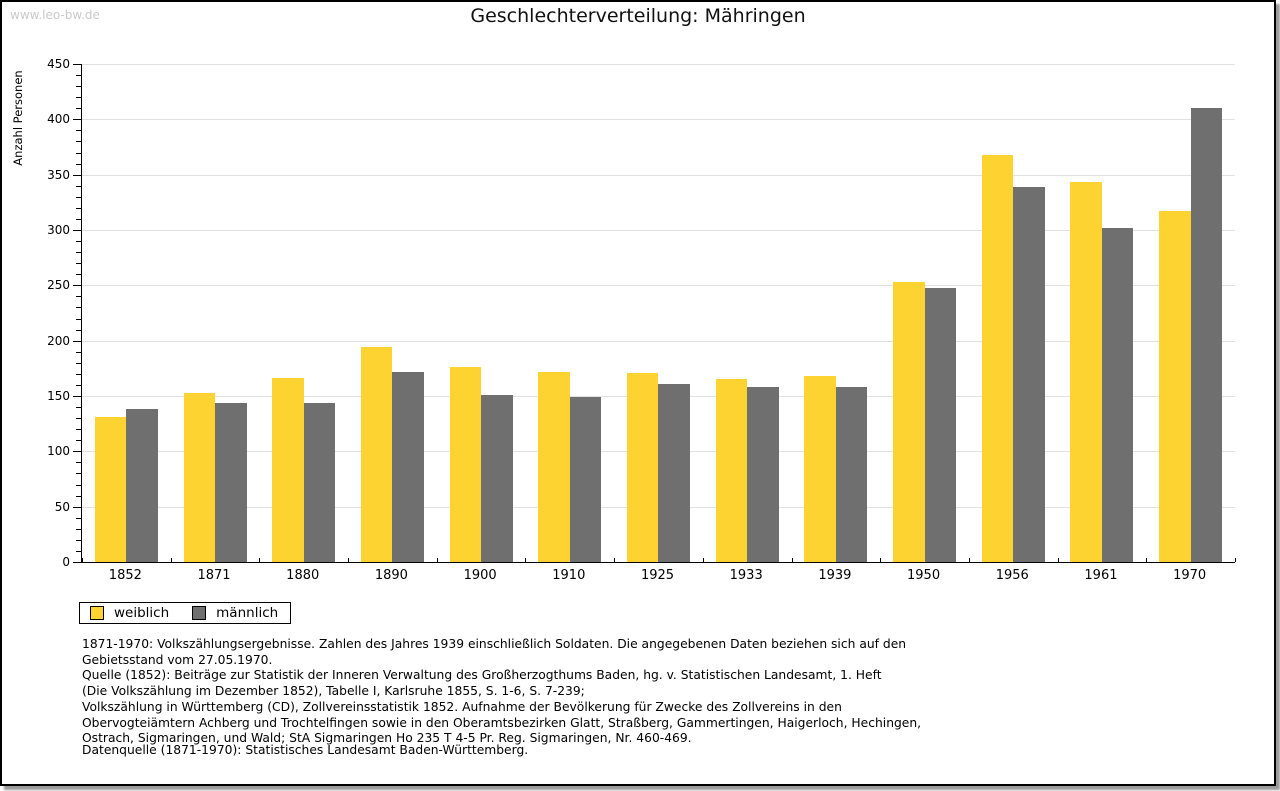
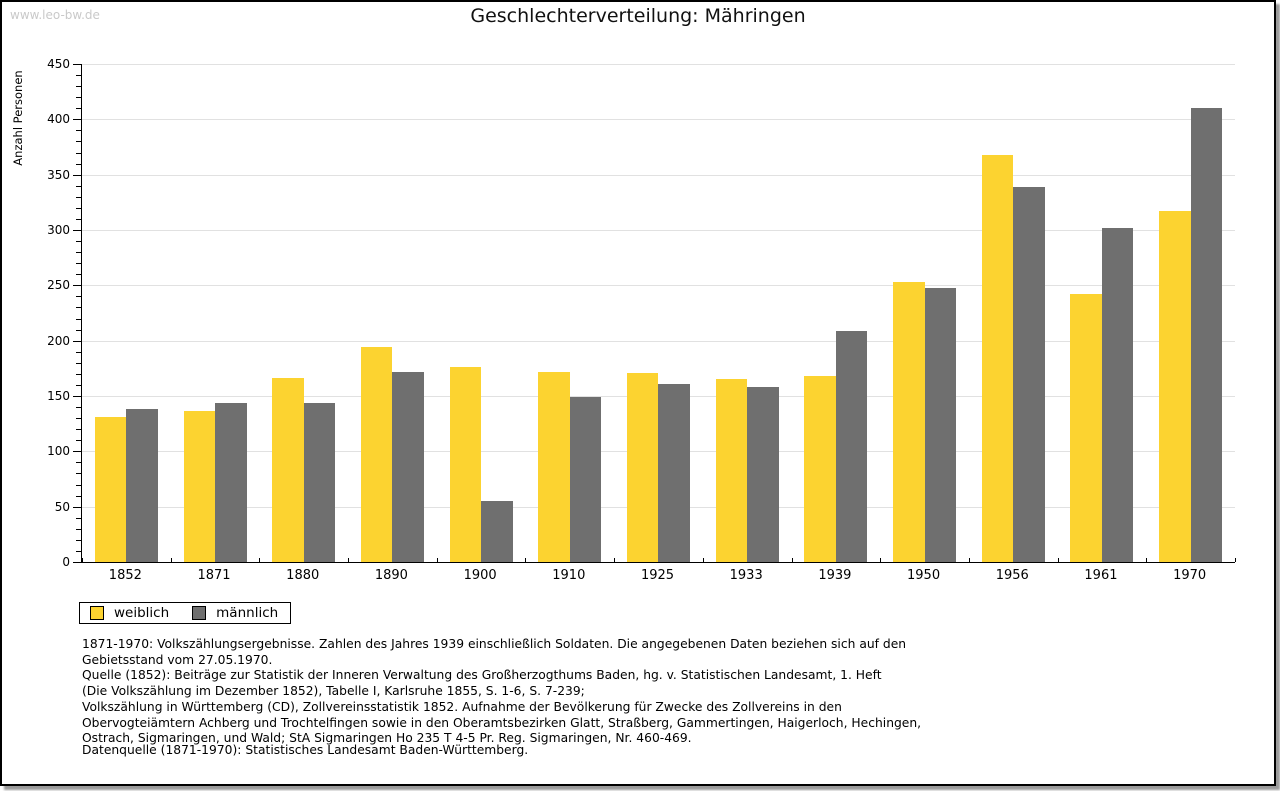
weiblich/1871: 153 -> 136
männlich/1900: 151 -> 55
männlich/1939: 158 -> 209
weiblich/1961: 343 -> 242
